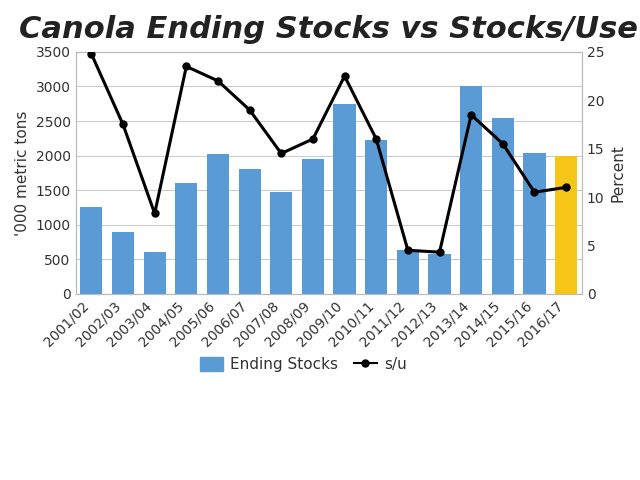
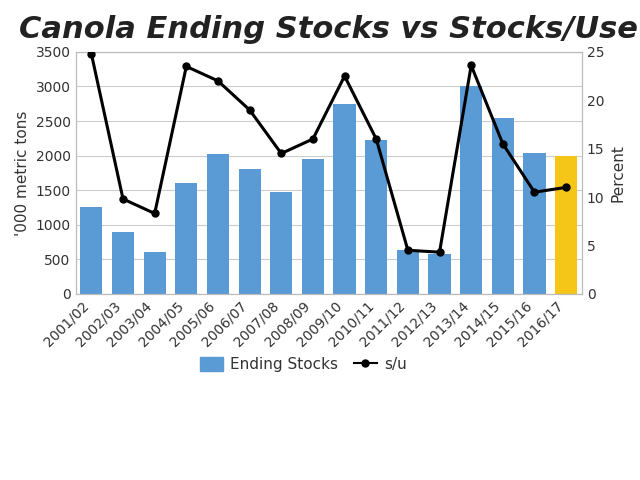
s/u/2002/03: 17.5 -> 9.8
s/u/2013/14: 18.5 -> 23.6
